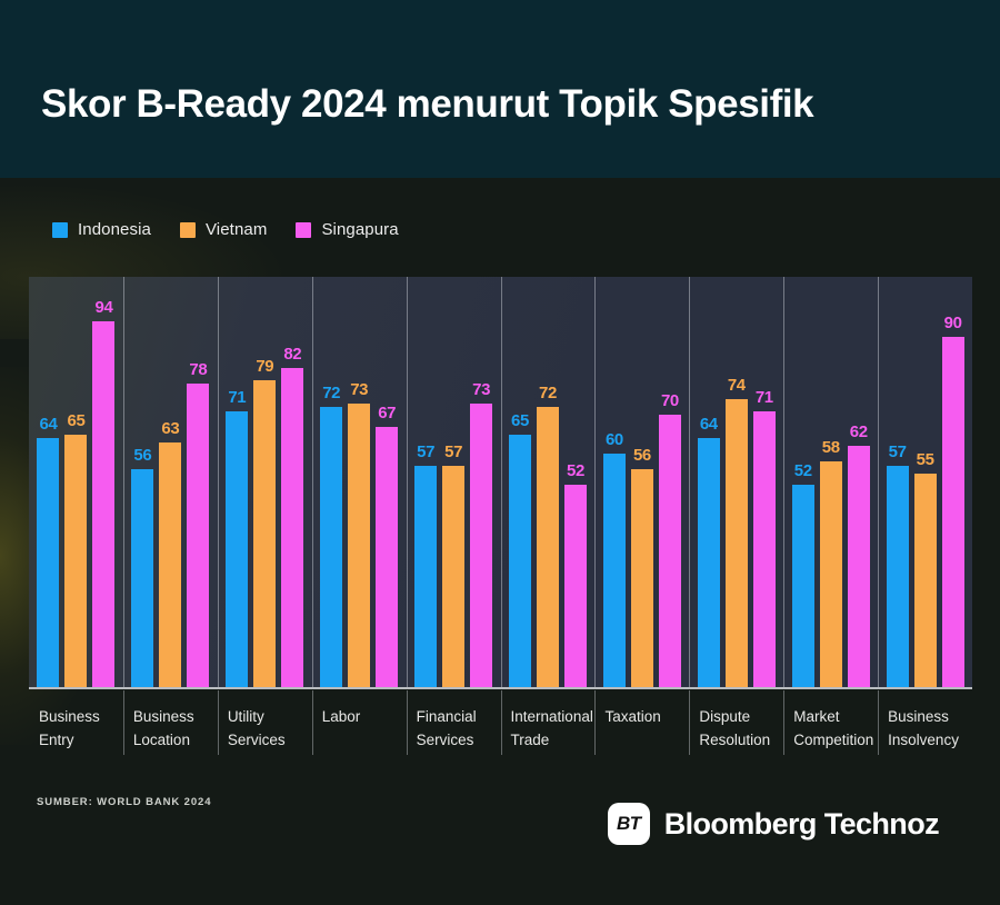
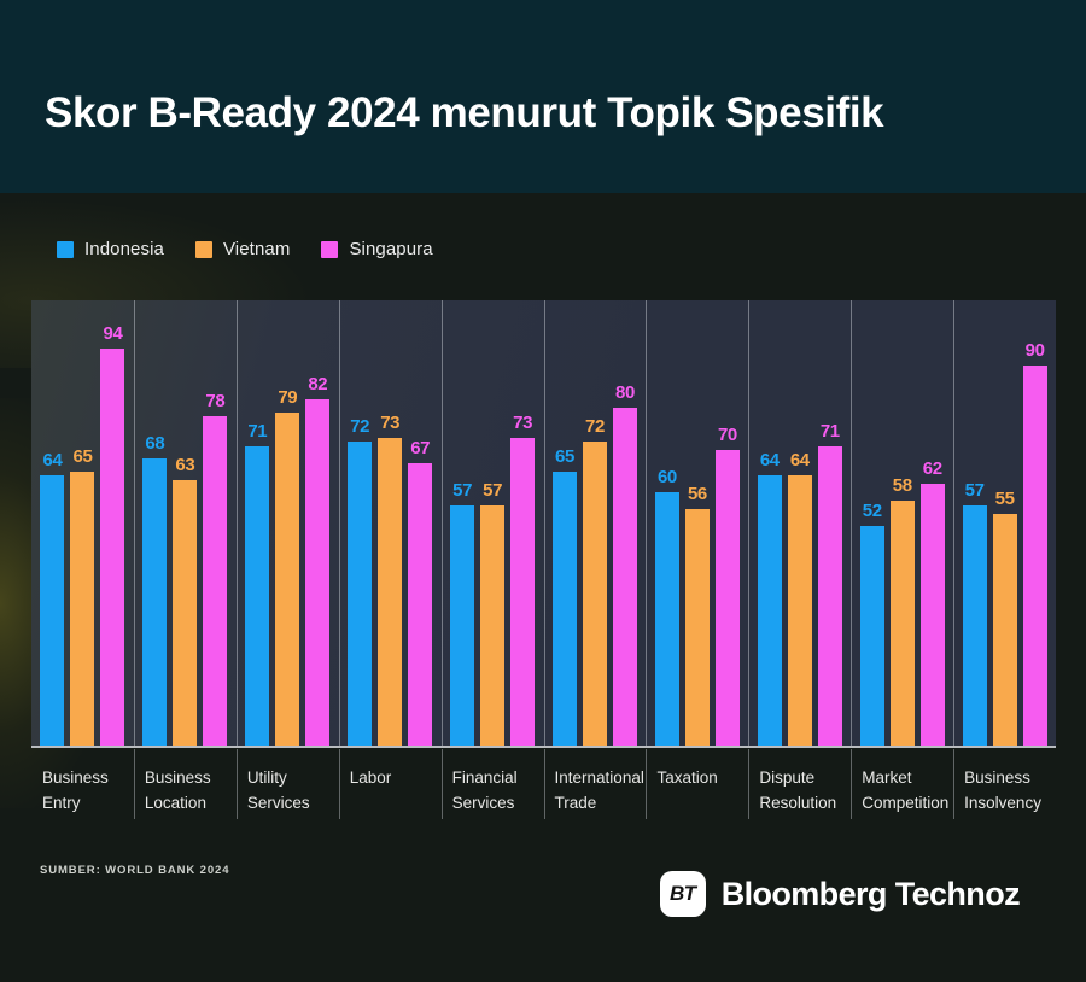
Indonesia/Business Location: 56 -> 68
Singapura/International Trade: 52 -> 80
Vietnam/Dispute Resolution: 74 -> 64
